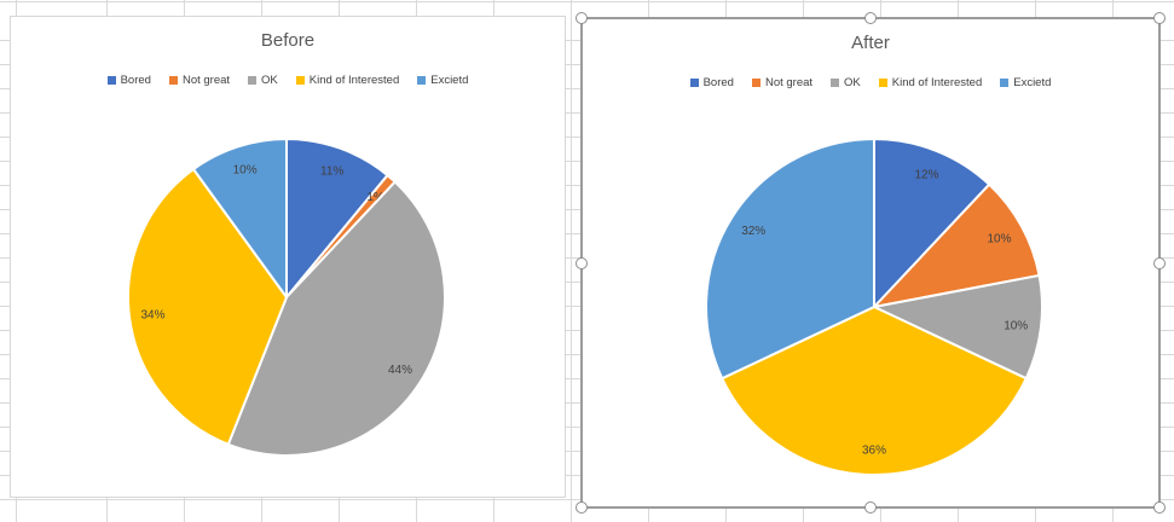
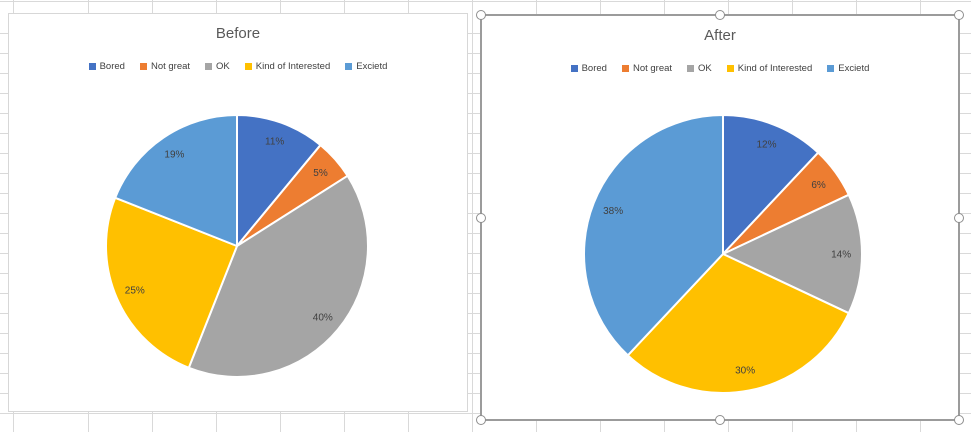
Before/Not great: 1% -> 5%
Before/OK: 44% -> 40%
Before/Kind of Interested: 34% -> 25%
Before/Excietd: 10% -> 19%
After/Not great: 10% -> 6%
After/OK: 10% -> 14%
After/Kind of Interested: 36% -> 30%
After/Excietd: 32% -> 38%
